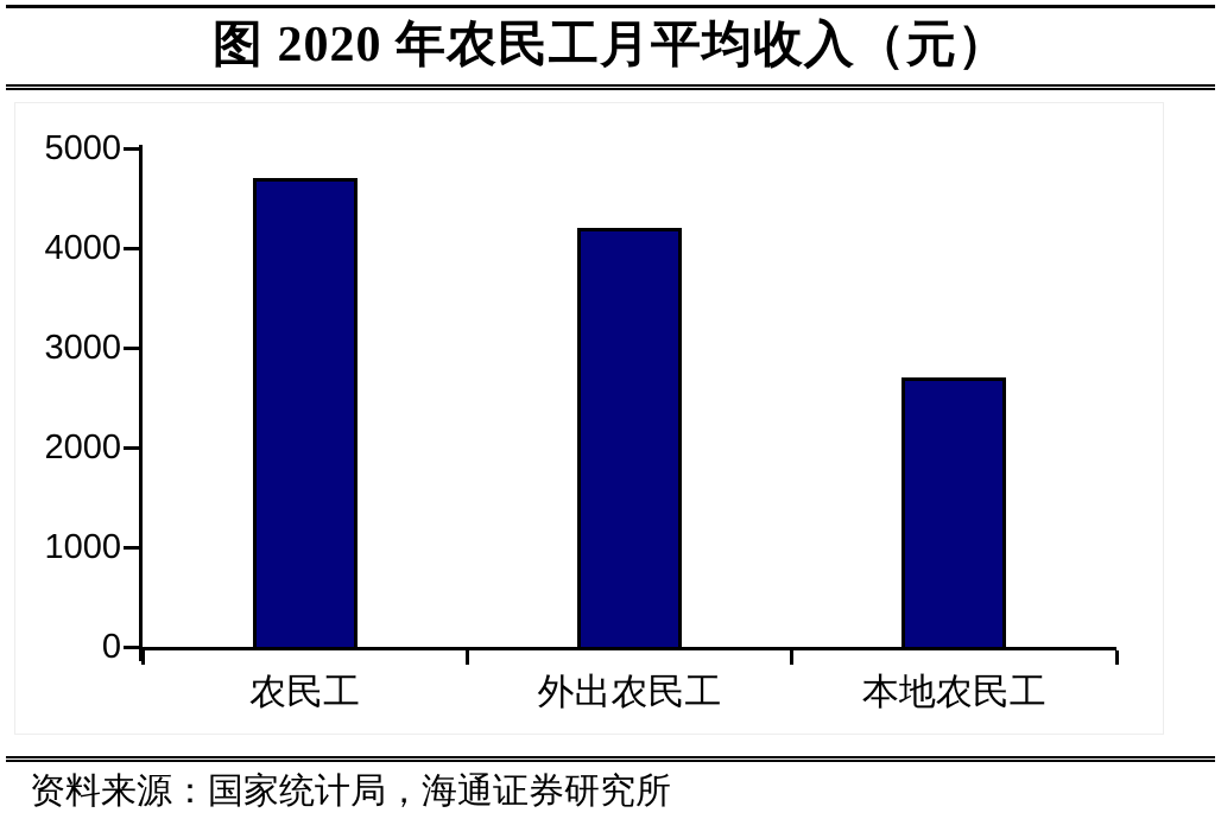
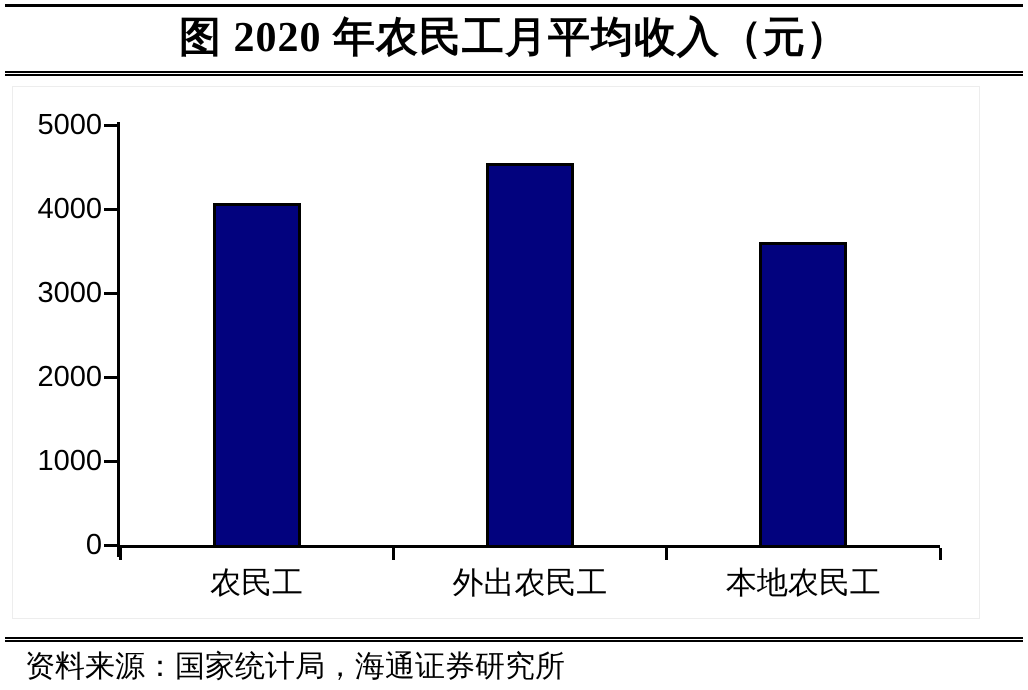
农民工: 4700 -> 4100
外出农民工: 4200 -> 4500
本地农民工: 2700 -> 3600
